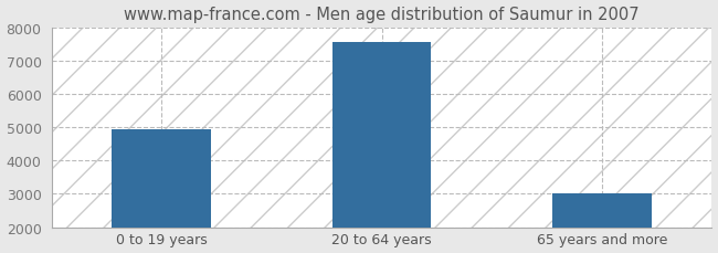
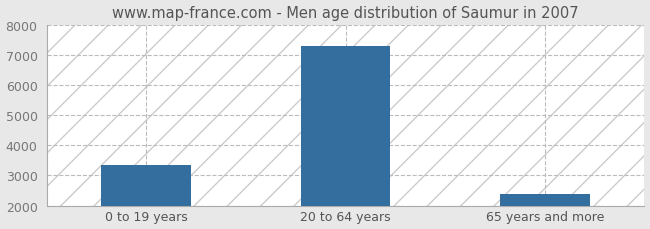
0 to 19 years: 4950 -> 3350
20 to 64 years: 7550 -> 7300
65 years and more: 3000 -> 2400
